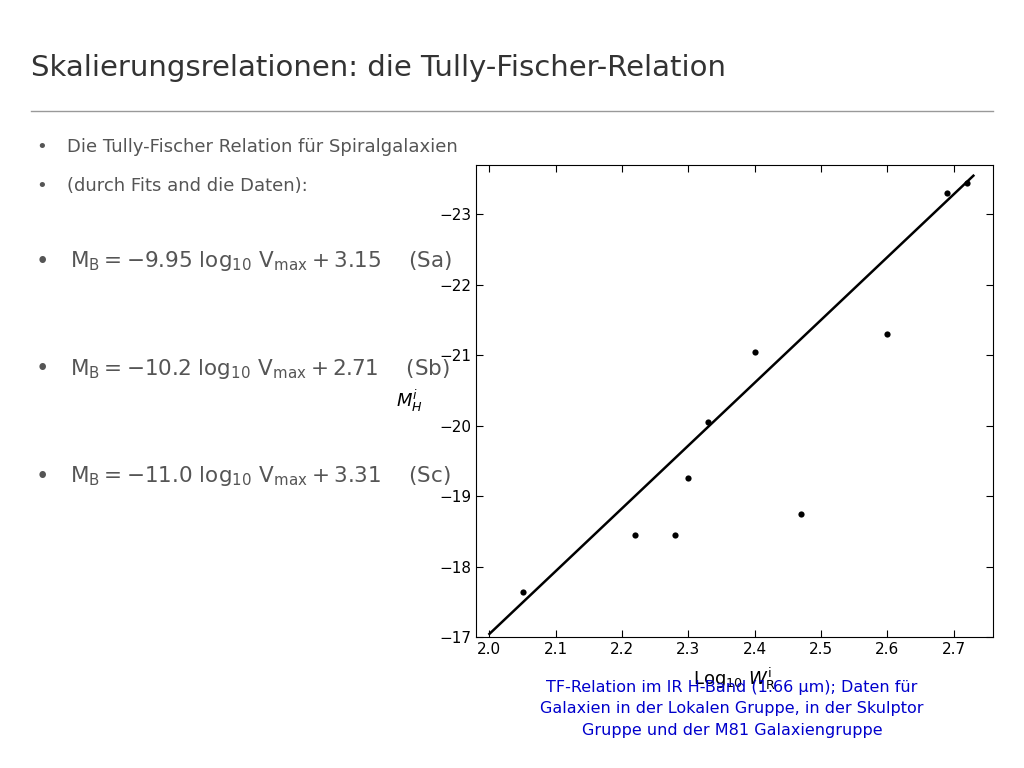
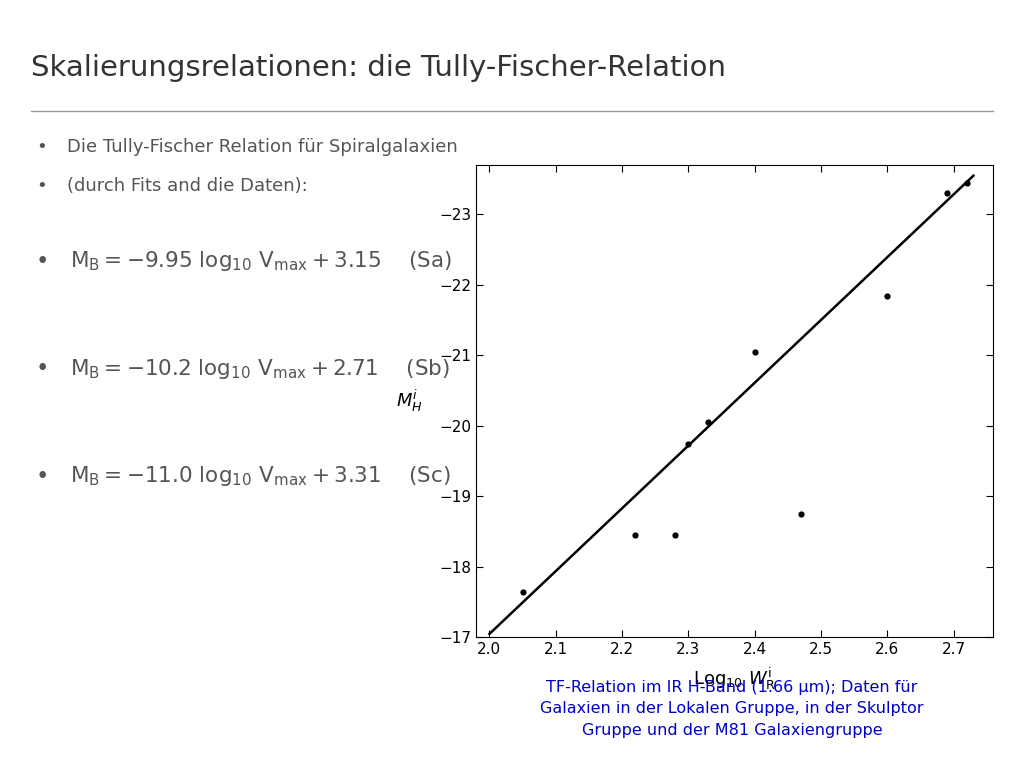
2.3: -19.26 -> -19.75
2.6: -21.30 -> -21.85
